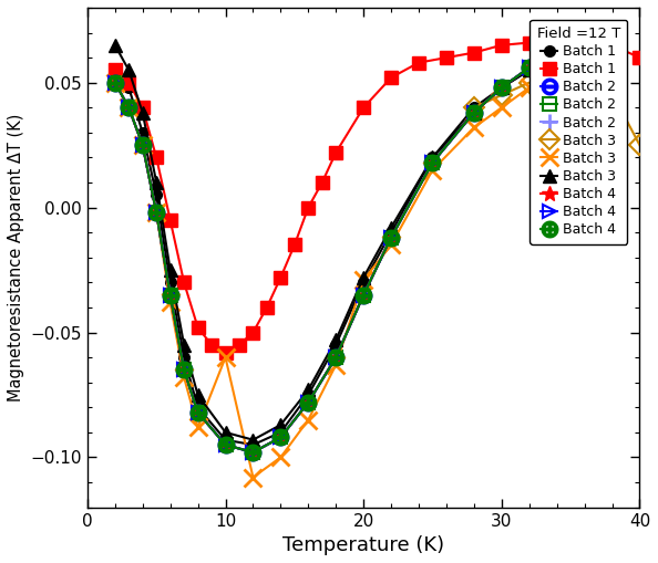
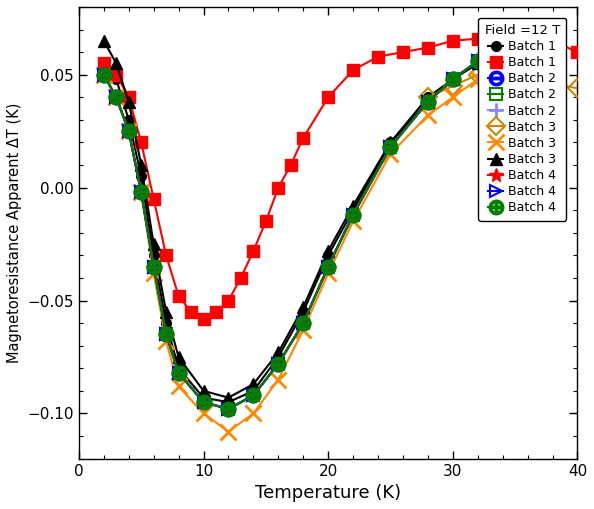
Batch 3/10: -0.060 -> -0.100
Batch 3/20: -0.029 -> -0.038
Batch 3/40: 0.025 -> 0.044
